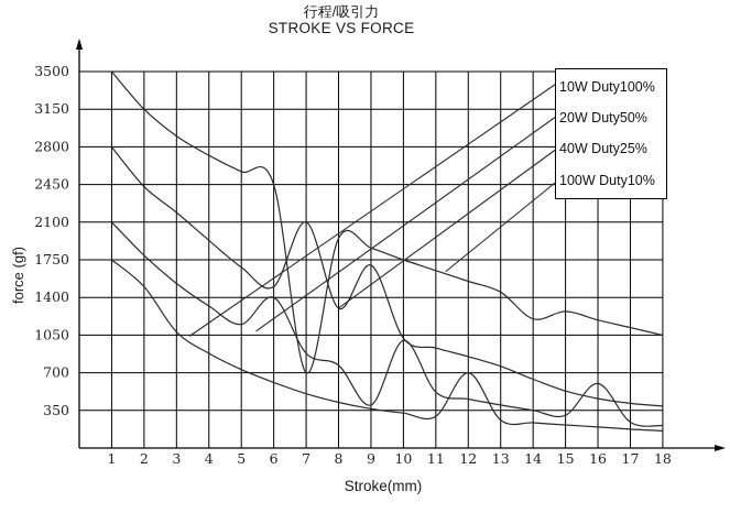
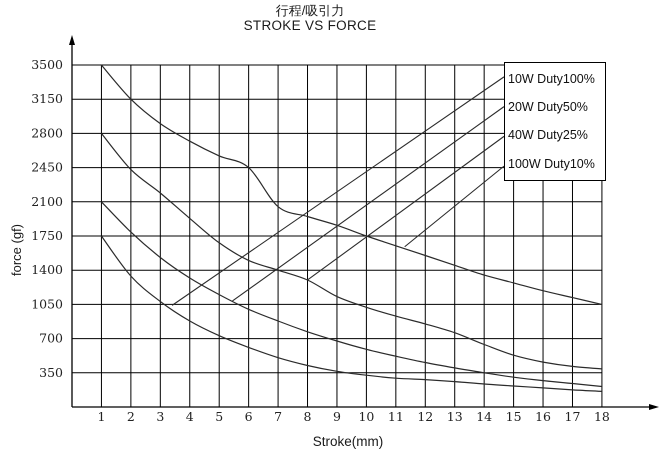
10W Duty100%/2: 1500 -> 1300
20W Duty50%/6: 1400 -> 1000
100W Duty10%/7: 700 -> 2000
40W Duty25%/7: 2100 -> 1400
40W Duty25%/9: 1700 -> 1100
20W Duty50%/9: 400 -> 700
20W Duty50%/10: 1000 -> 600
10W Duty100%/12: 700 -> 300
100W Duty10%/14: 1200 -> 1400
20W Duty50%/16: 600 -> 300
